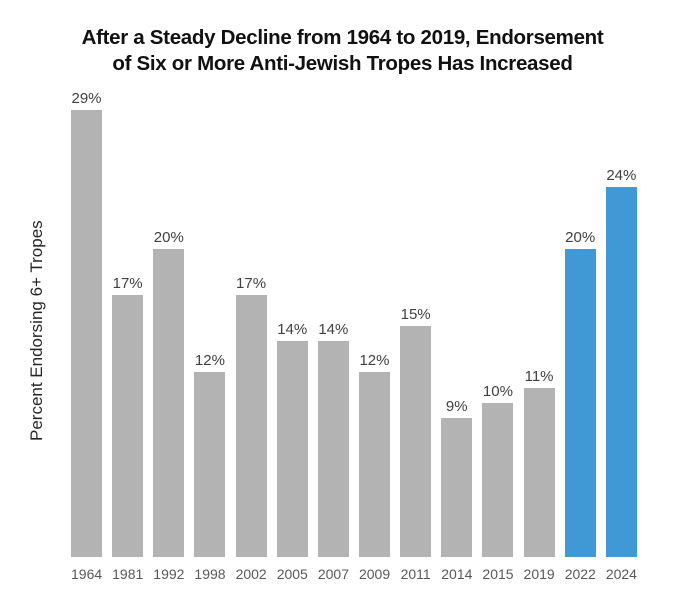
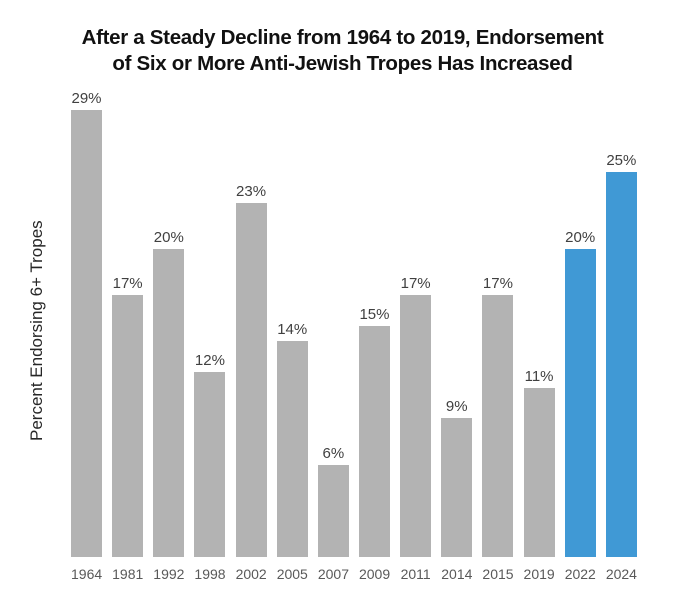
2002: 17% -> 23%
2007: 14% -> 6%
2009: 12% -> 15%
2011: 15% -> 17%
2015: 10% -> 17%
2024: 24% -> 25%
